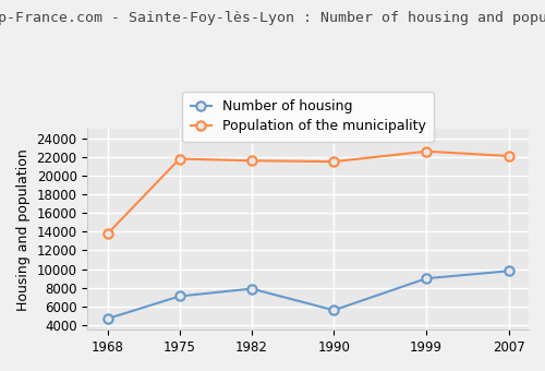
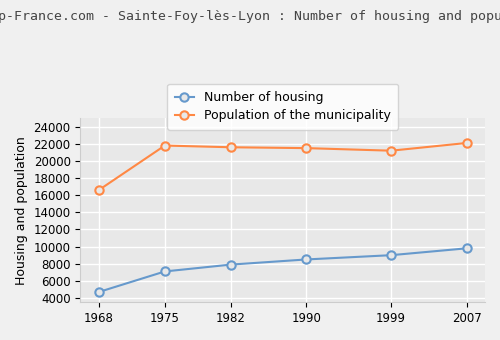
Population of the municipality/1968: 13800 -> 16600
Number of housing/1990: 5600 -> 8500
Population of the municipality/1999: 22600 -> 21200
